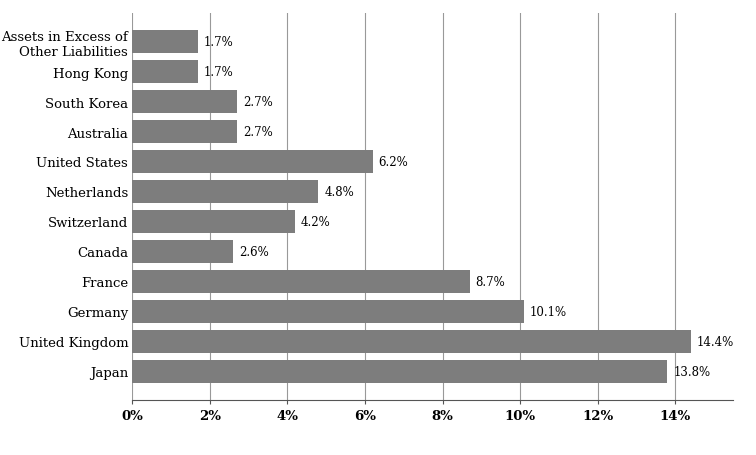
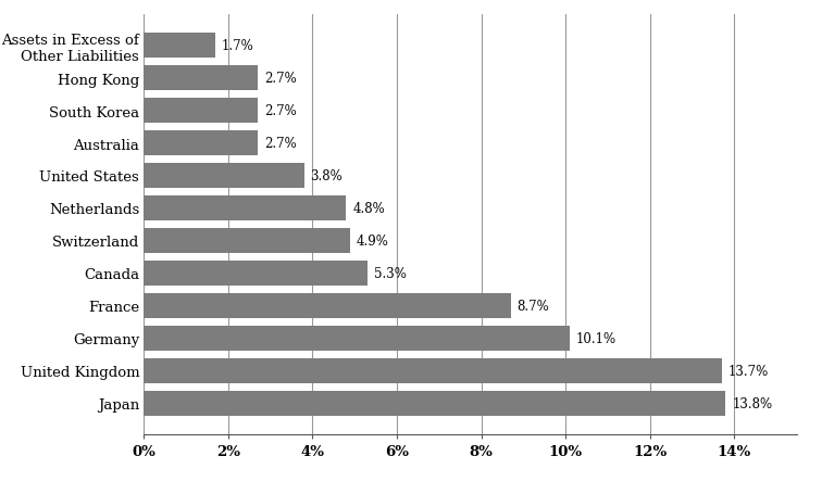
Hong Kong: 1.7% -> 2.7%
United States: 6.2% -> 3.8%
Switzerland: 4.2% -> 4.9%
Canada: 2.6% -> 5.3%
United Kingdom: 14.4% -> 13.7%
